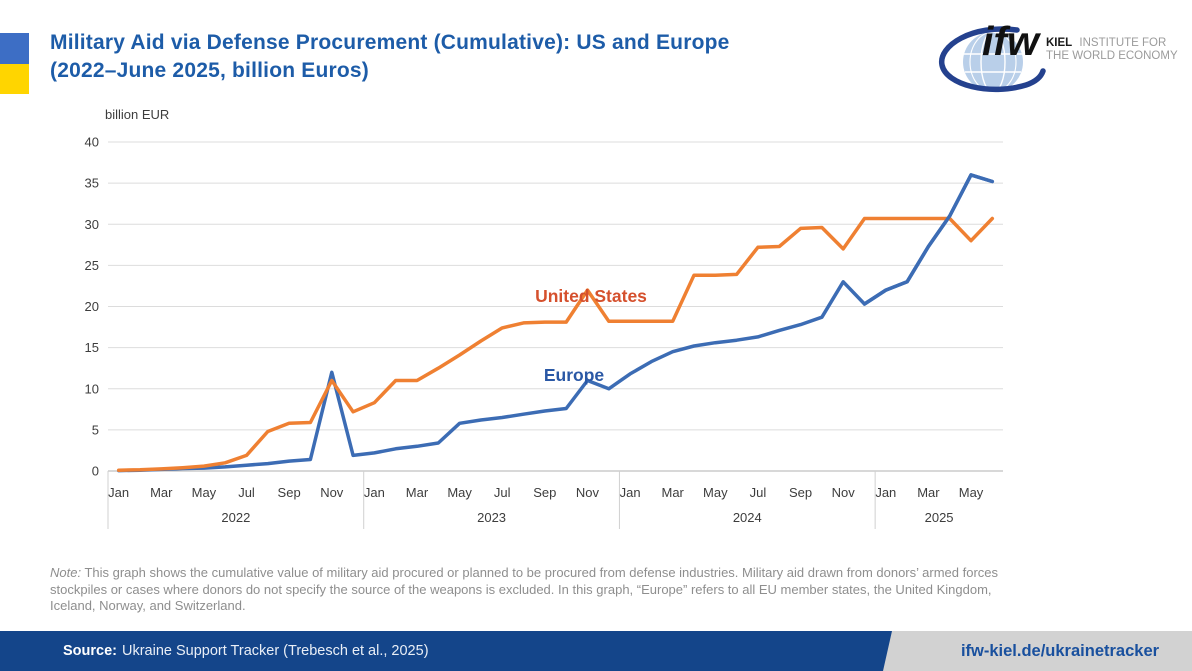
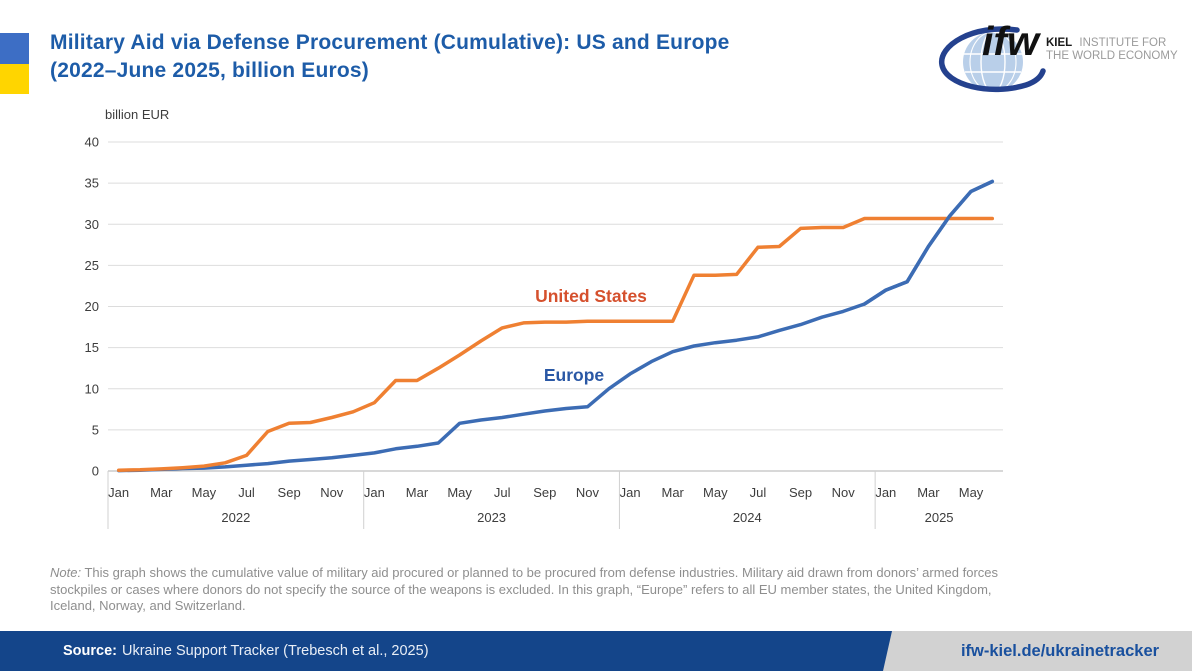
United States/Nov 2022: 11 -> 6
Europe/Nov 2022: 12 -> 2
United States/Nov 2023: 22 -> 18
Europe/Nov 2023: 11 -> 8
United States/Nov 2024: 27 -> 30
Europe/Nov 2024: 23 -> 19
United States/May 2025: 28 -> 31
Europe/May 2025: 36 -> 34
